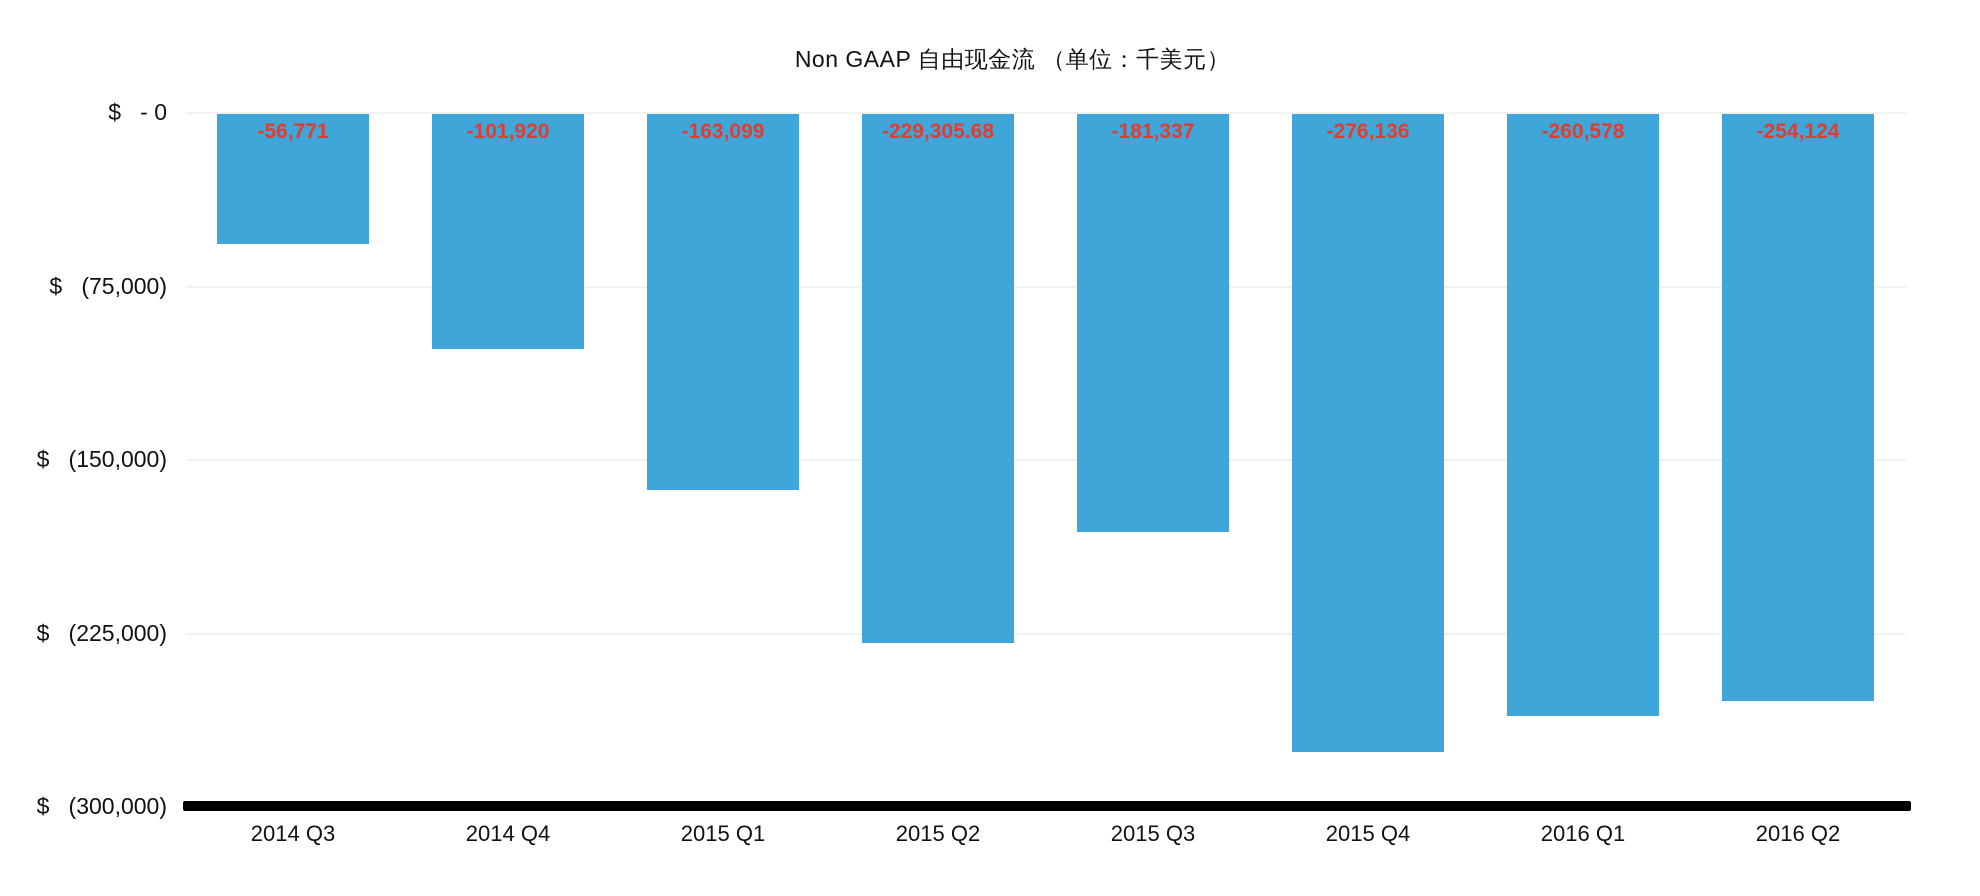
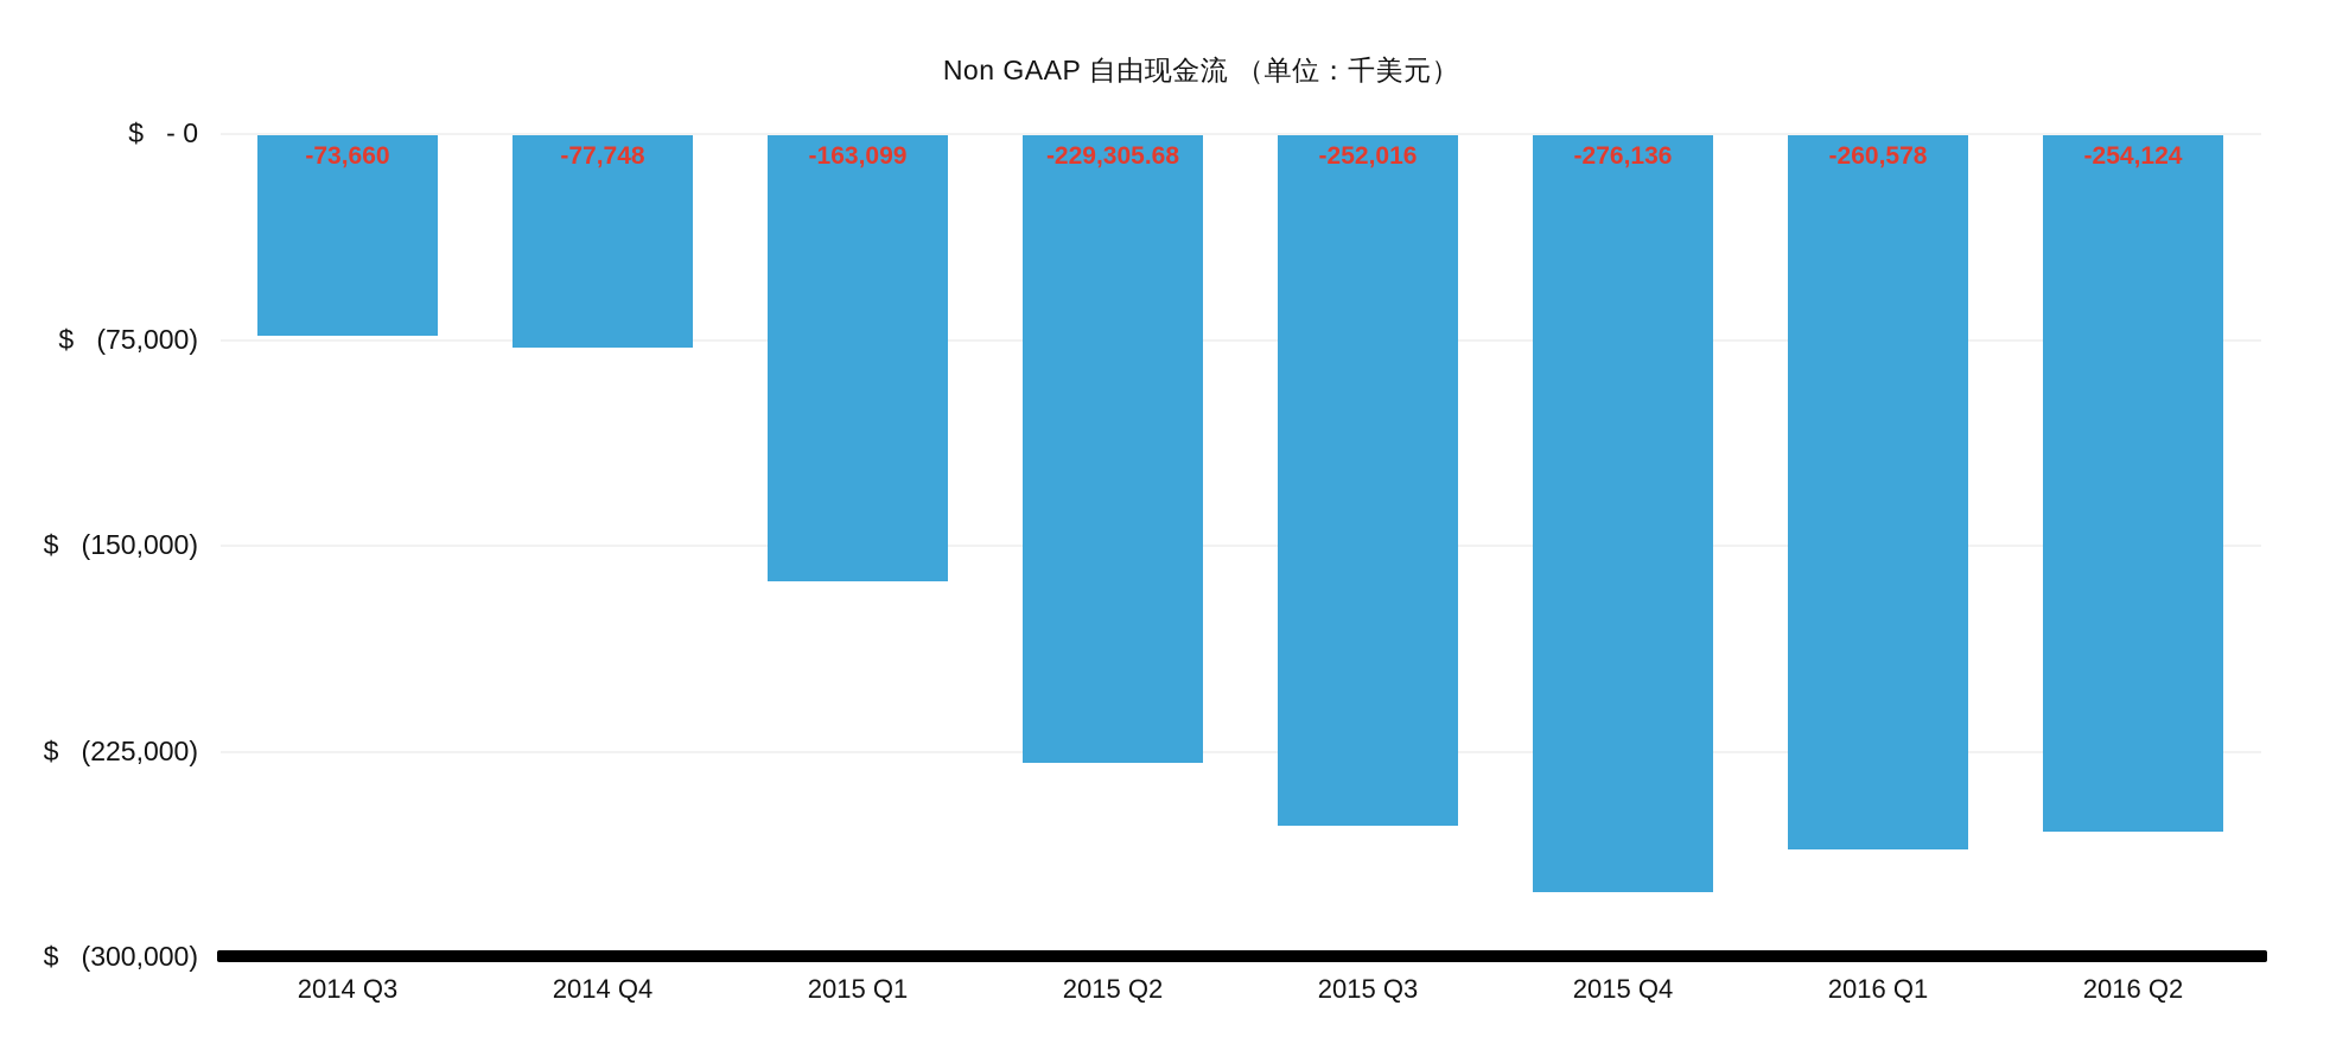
2014 Q3: -56,771 -> -73,660
2014 Q4: -101,920 -> -77,748
2015 Q3: -181,337 -> -252,016
